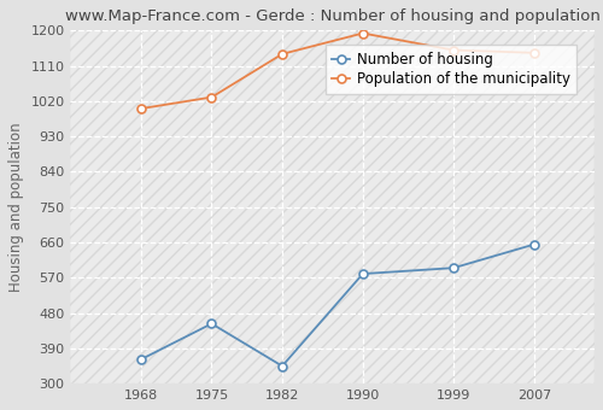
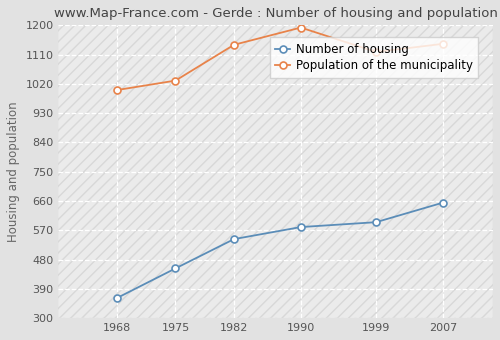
Number of housing/1982: 345 -> 543
Population of the municipality/1999: 1150 -> 1118
